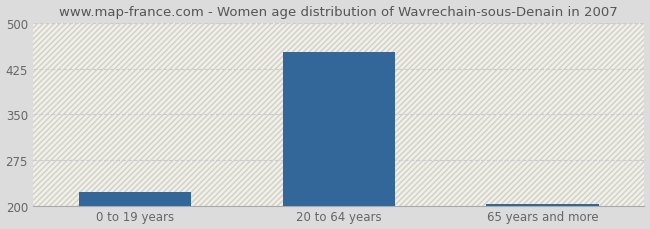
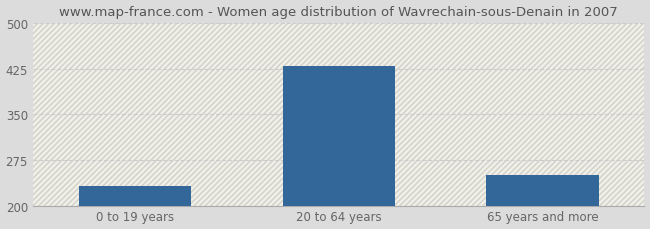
0 to 19 years: 222 -> 232
20 to 64 years: 453 -> 430
65 years and more: 203 -> 250
